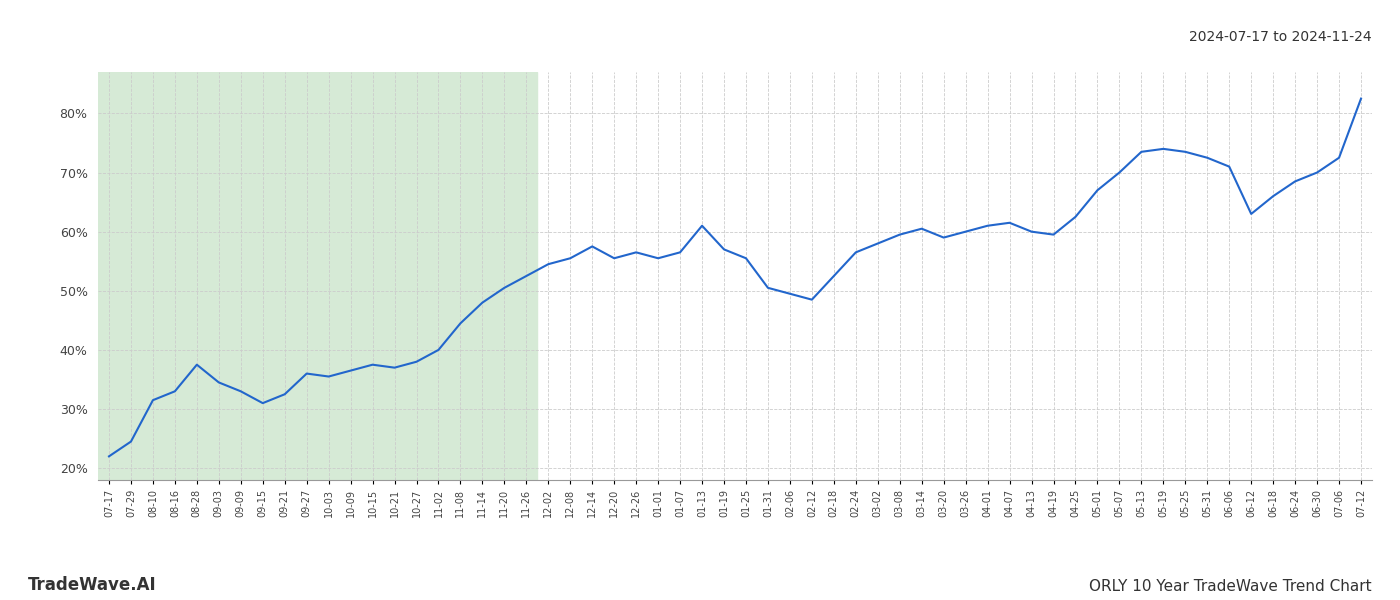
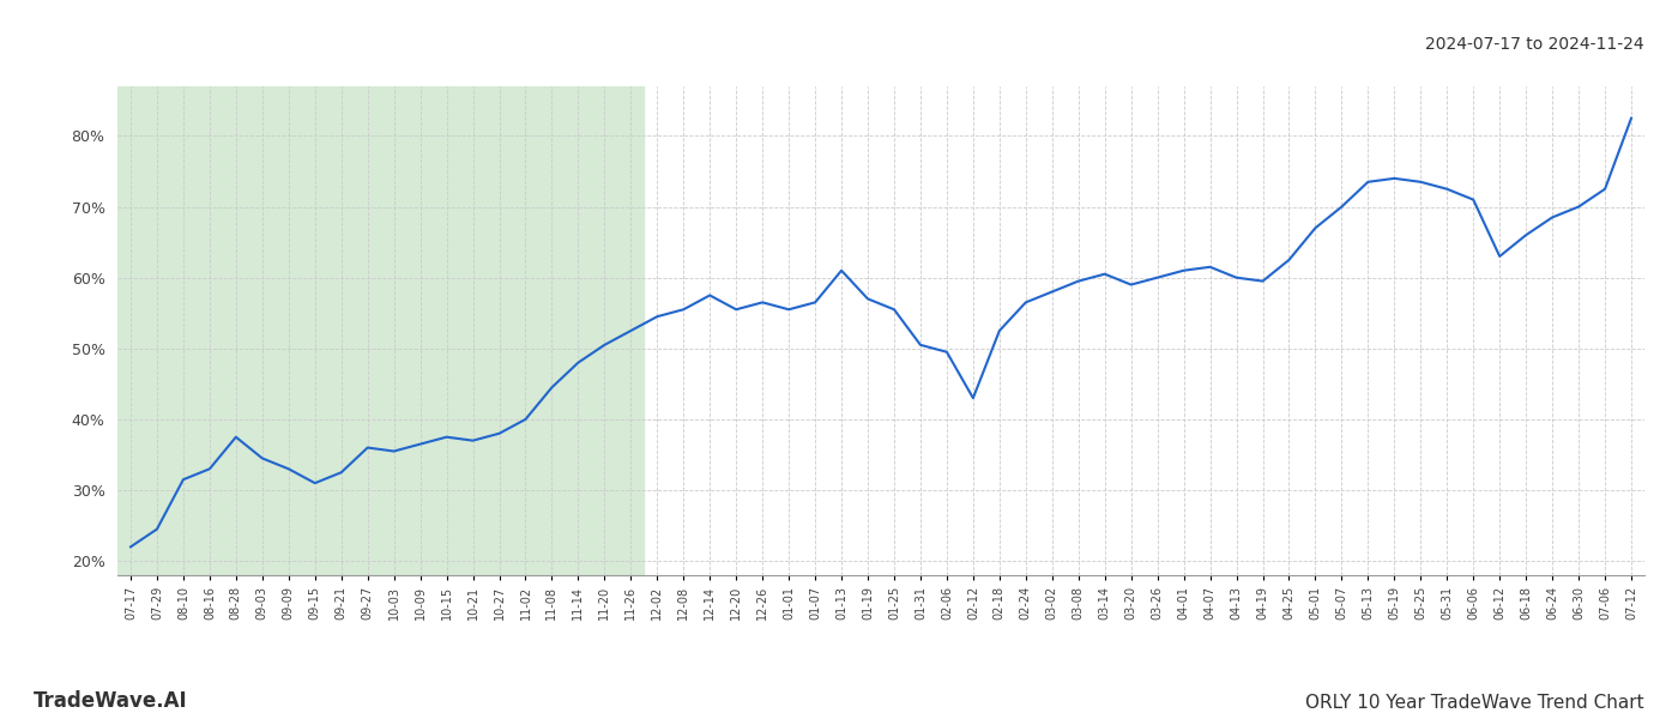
02-12: 48.5% -> 43.0%
